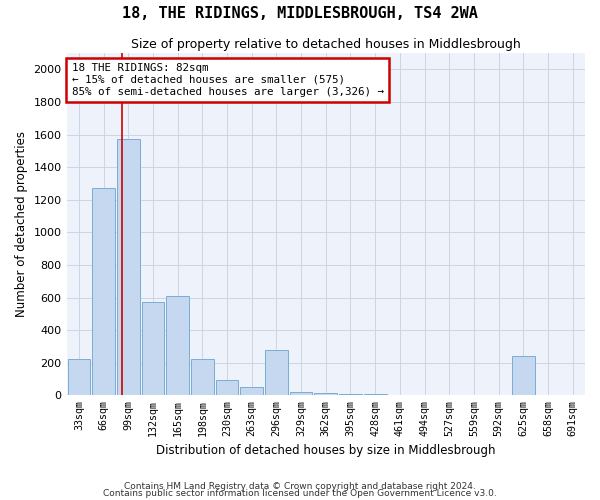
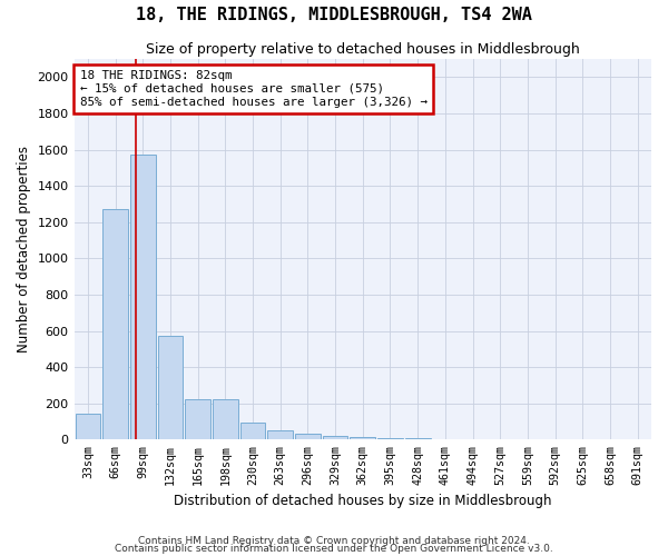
33sqm: 220 -> 140
165sqm: 610 -> 220
296sqm: 280 -> 30
625sqm: 240 -> 0
